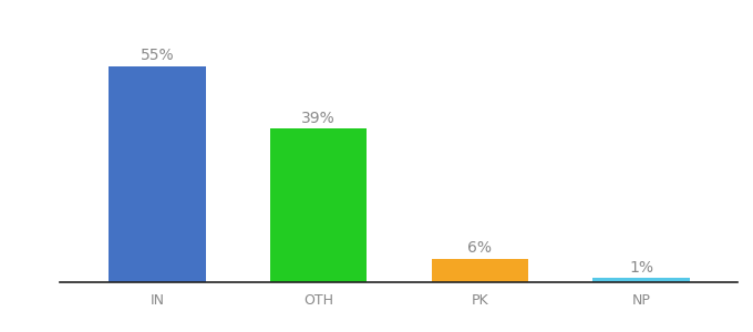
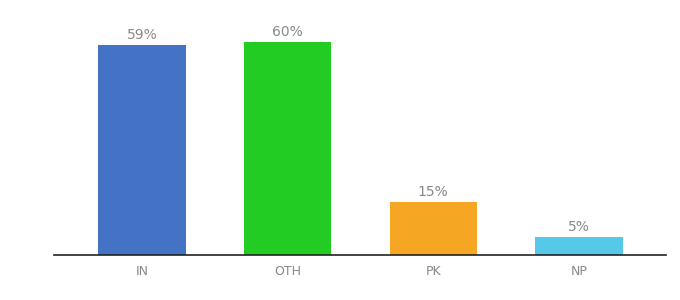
IN: 55% -> 59%
OTH: 39% -> 60%
PK: 6% -> 15%
NP: 1% -> 5%
